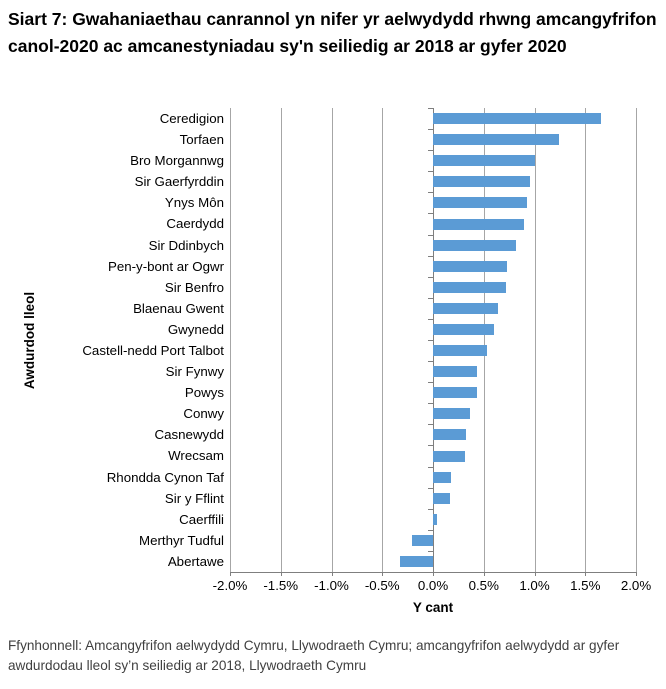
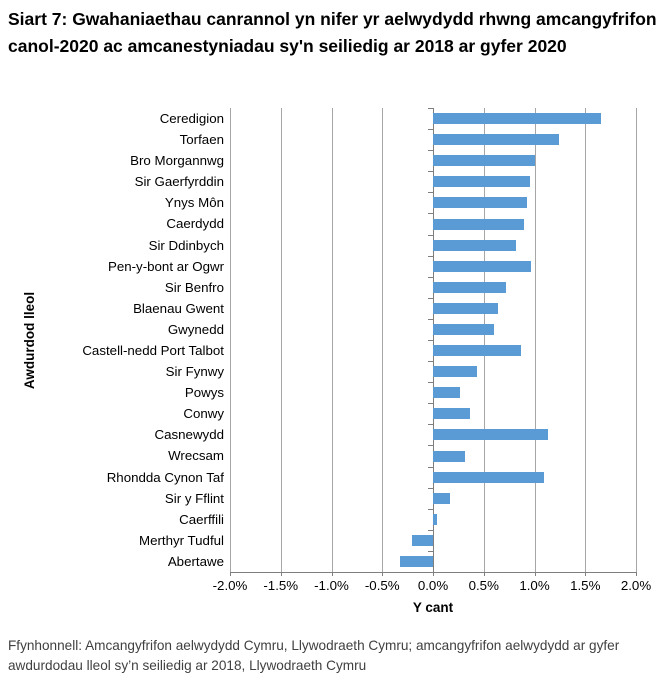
Pen-y-bont ar Ogwr: 0.73% -> 0.97%
Castell-nedd Port Talbot: 0.53% -> 0.87%
Powys: 0.43% -> 0.27%
Casnewydd: 0.33% -> 1.13%
Rhondda Cynon Taf: 0.18% -> 1.09%
